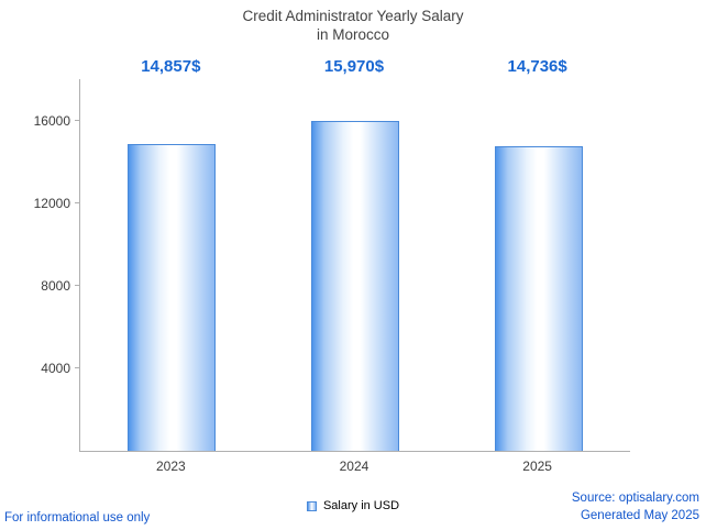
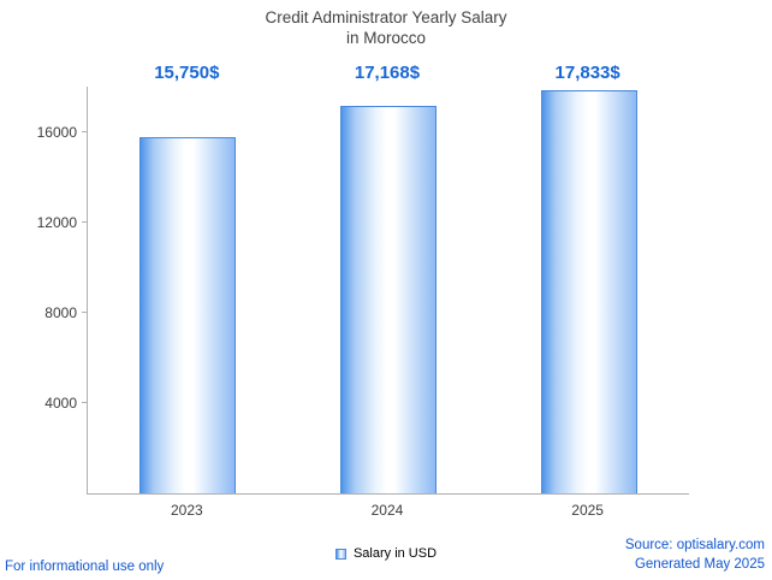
2023: 14,857 -> 15,750
2024: 15,970 -> 17,168
2025: 14,736 -> 17,833
